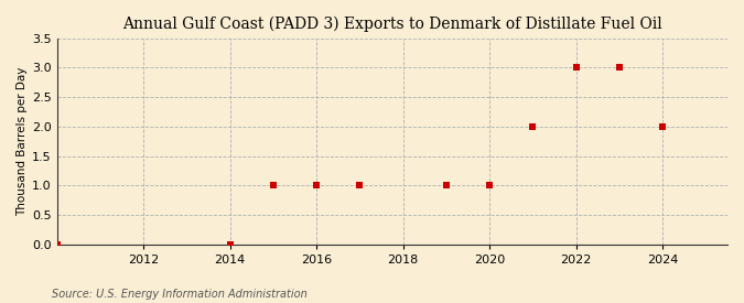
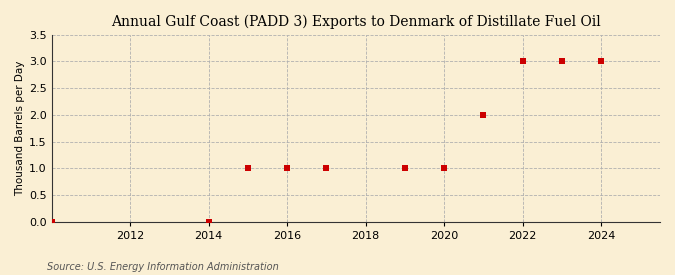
2024: 2 -> 3
